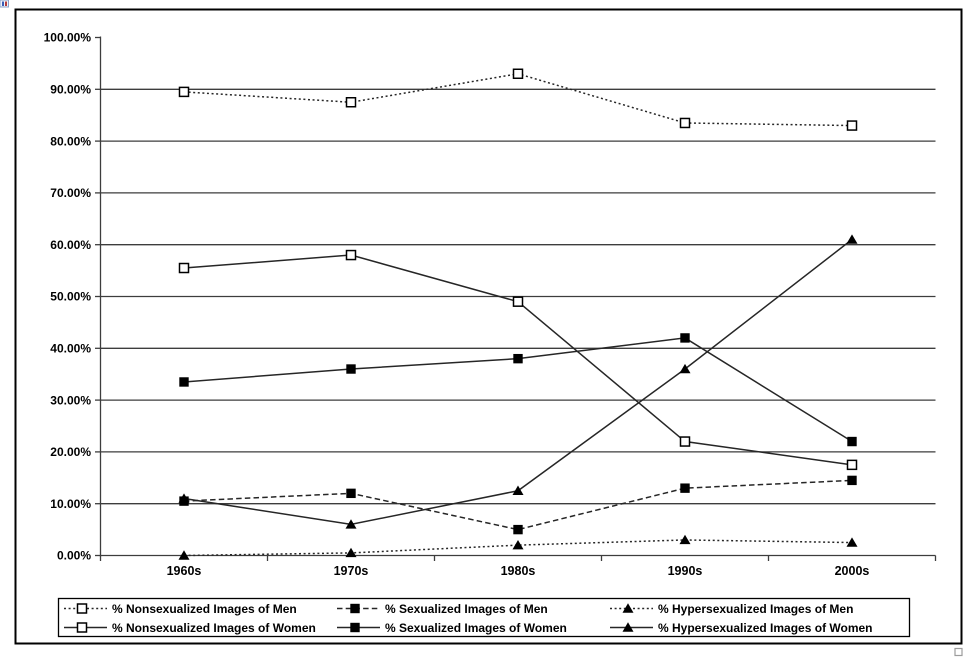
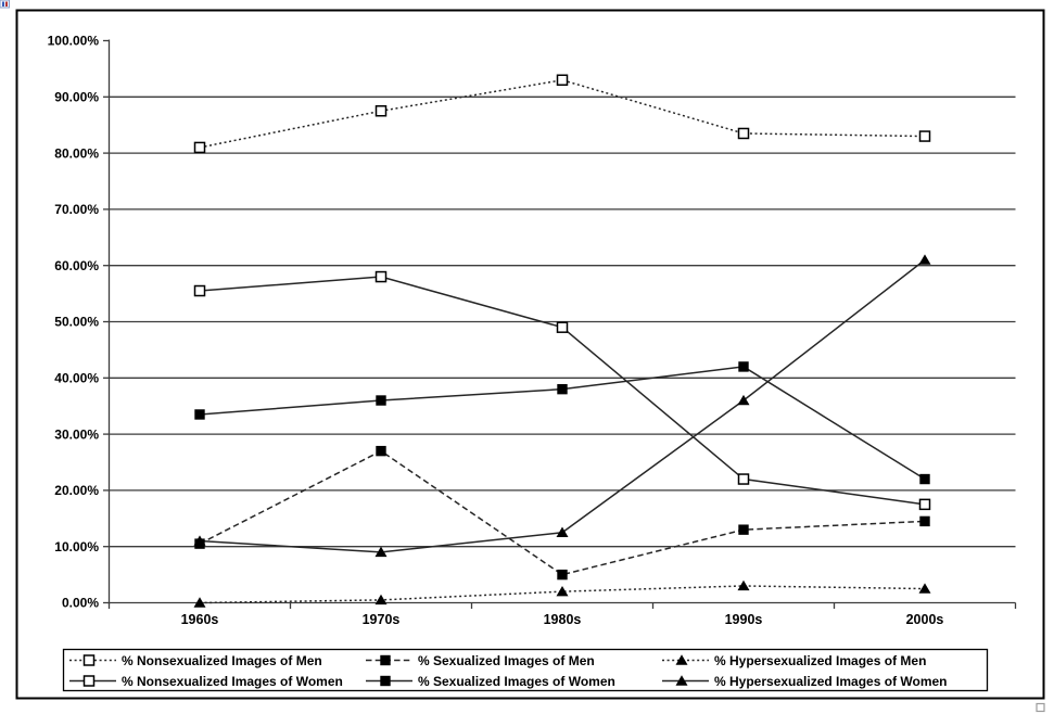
% Nonsexualized Images of Men/1960s: 90% -> 81%
% Sexualized Images of Men/1970s: 12% -> 27%
% Hypersexualized Images of Women/1970s: 6% -> 9%
